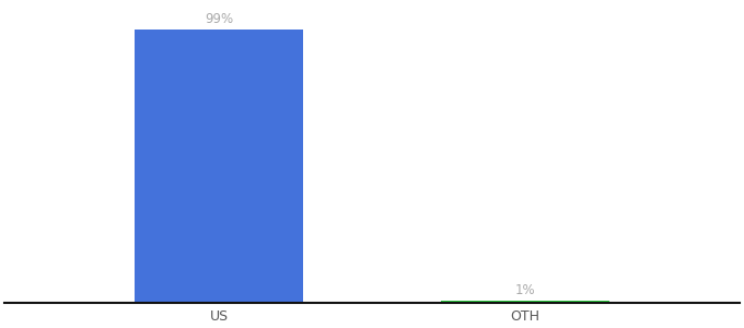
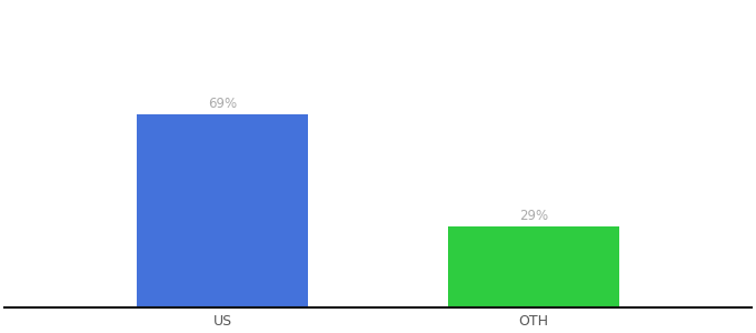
US: 99% -> 69%
OTH: 1% -> 29%
